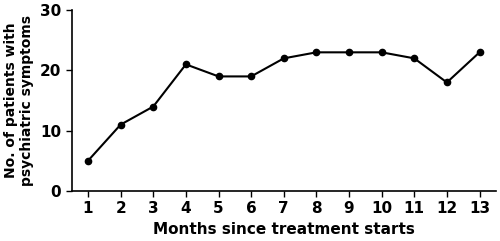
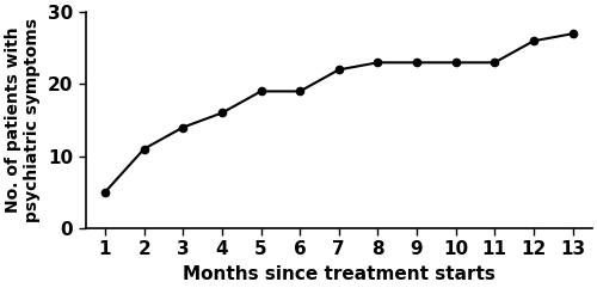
4: 21 -> 16
11: 22 -> 23
12: 18 -> 26
13: 23 -> 27
